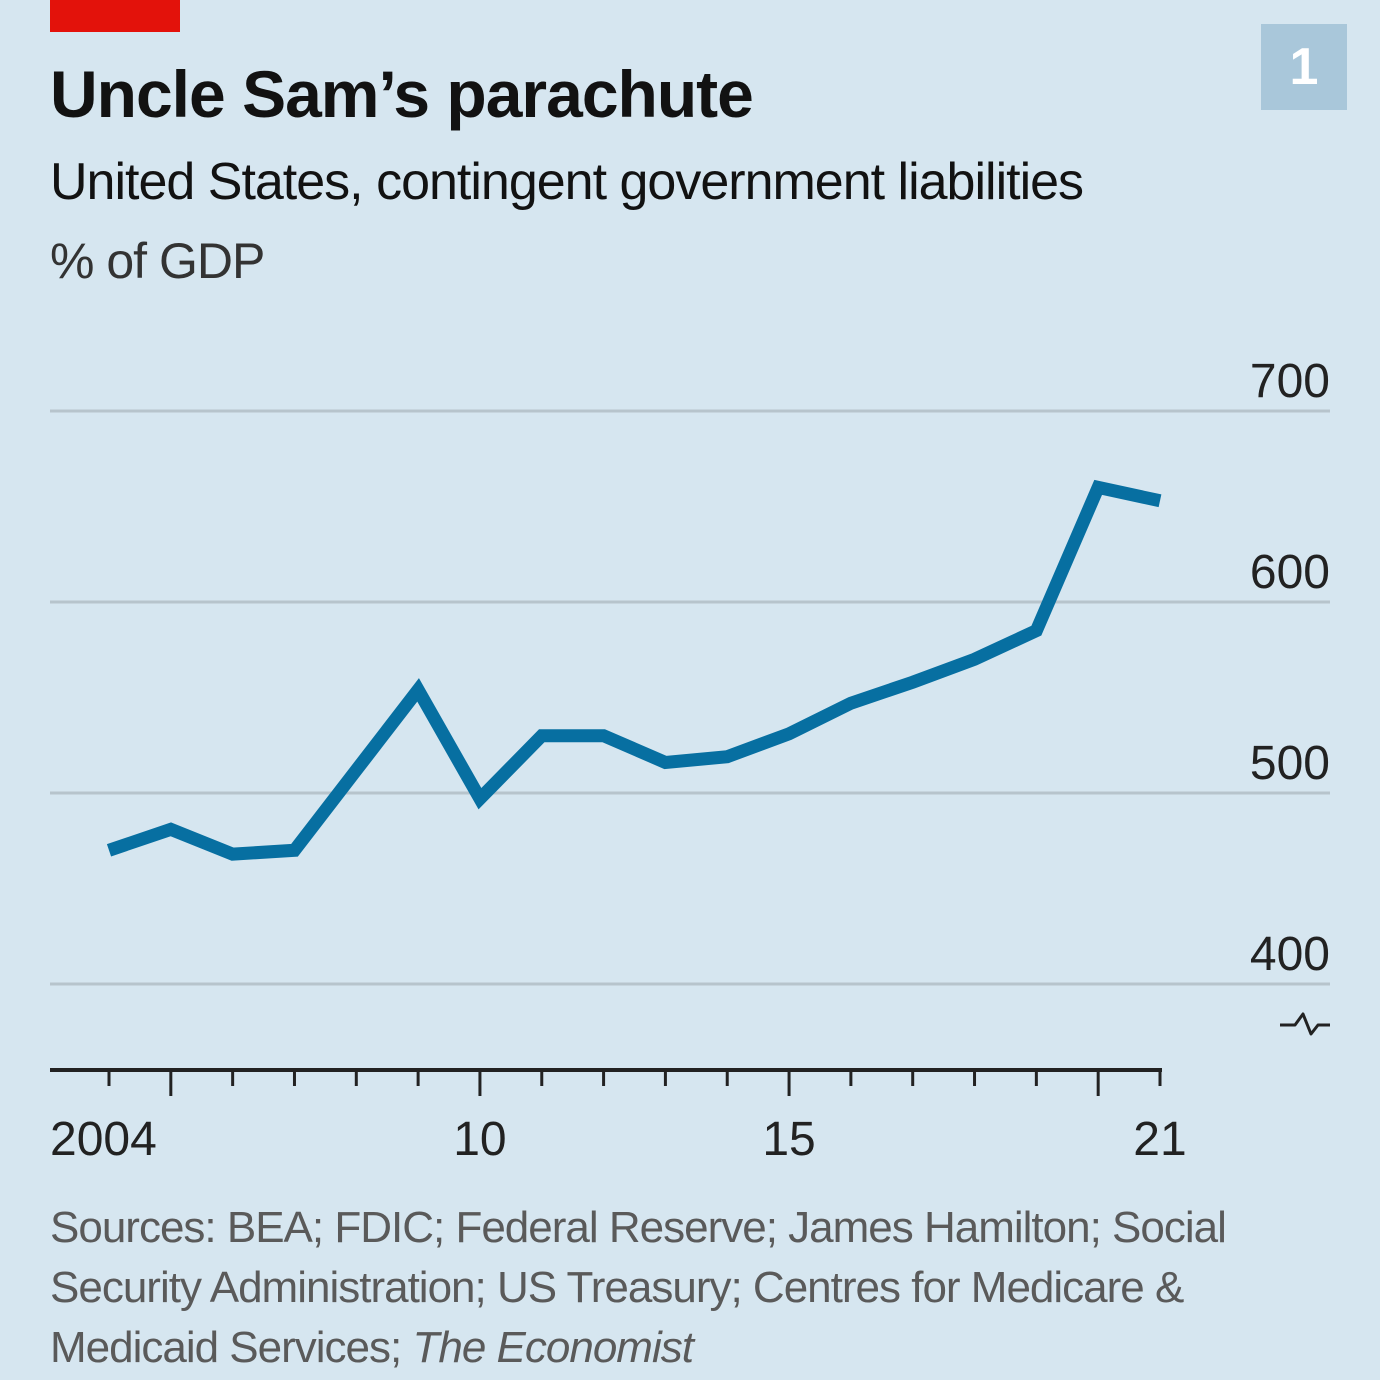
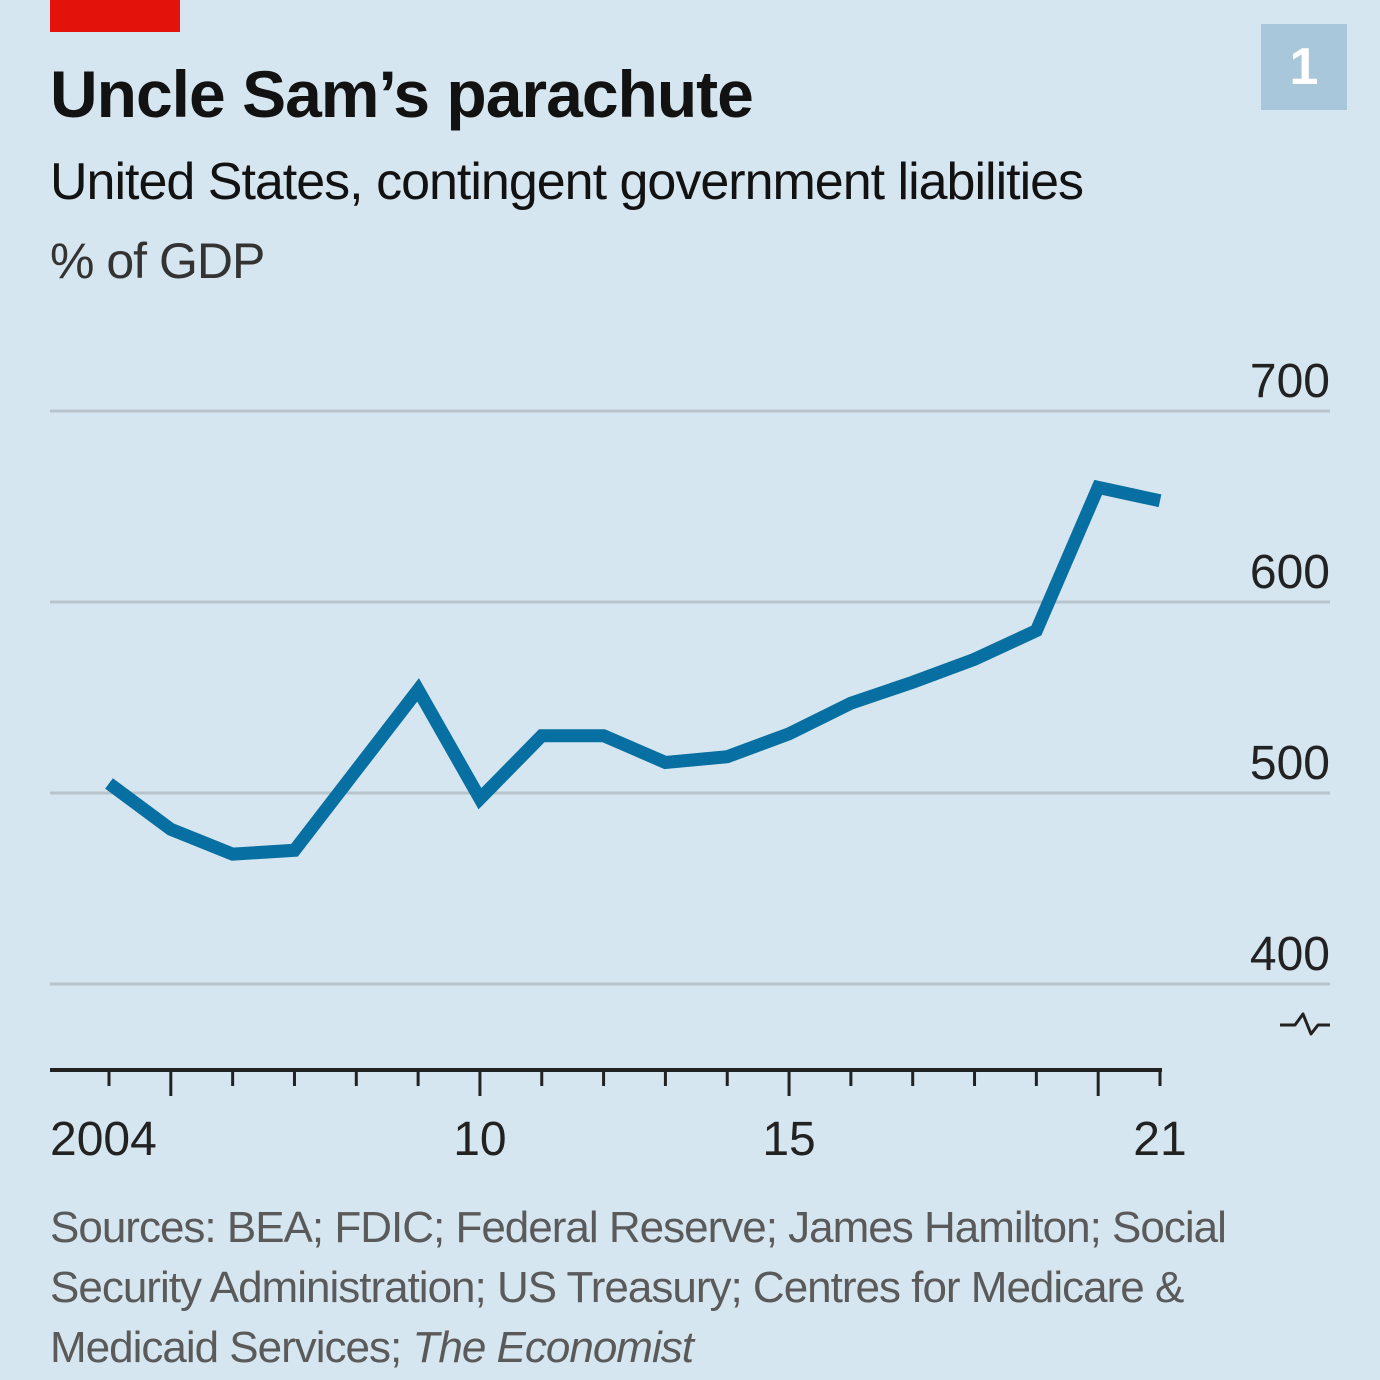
2004: 470 -> 505
